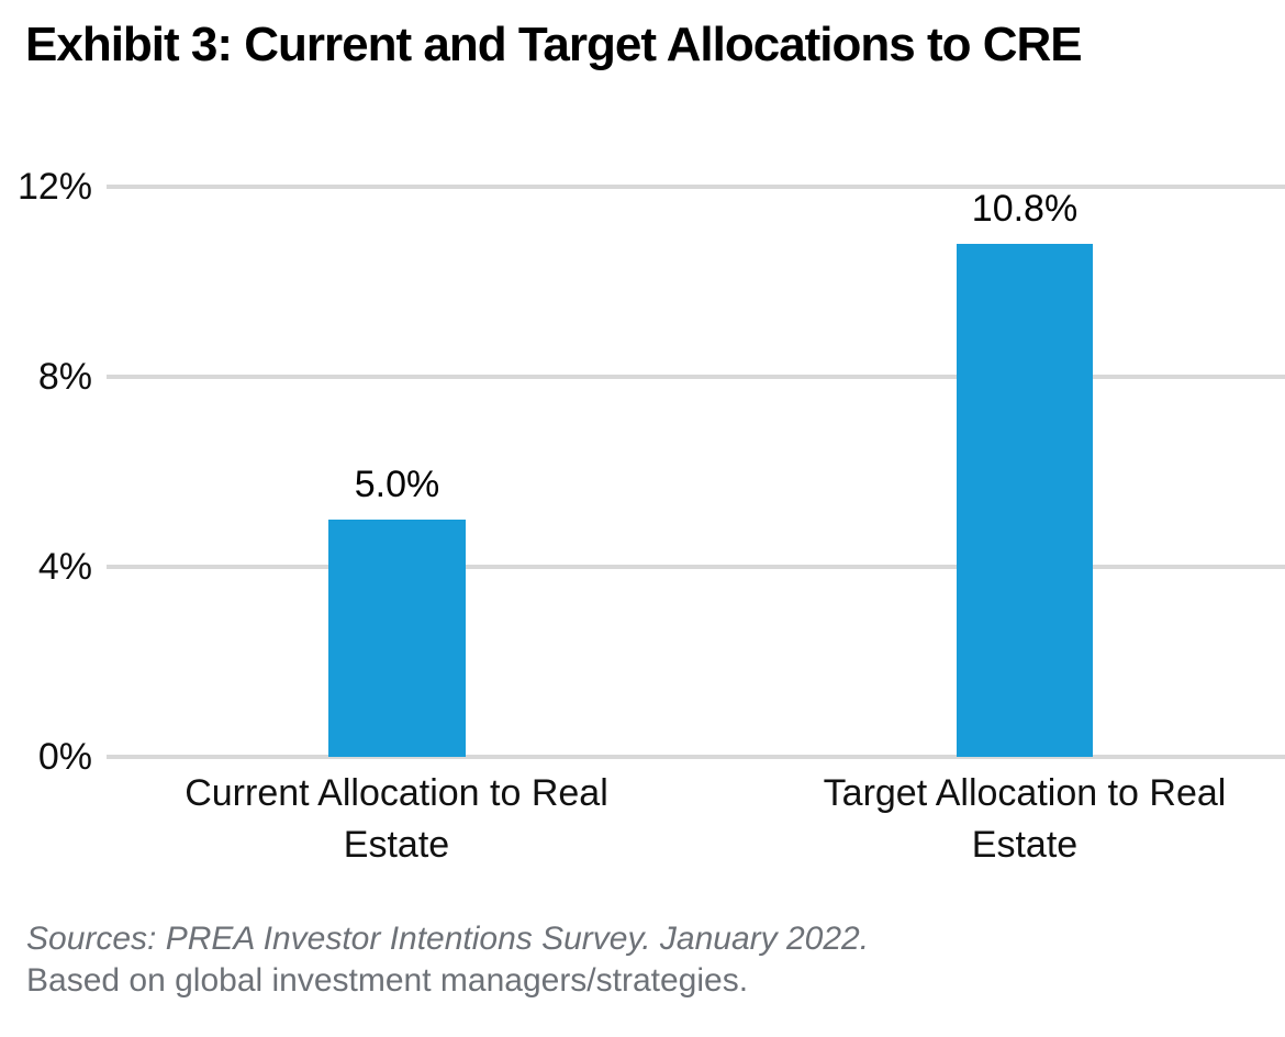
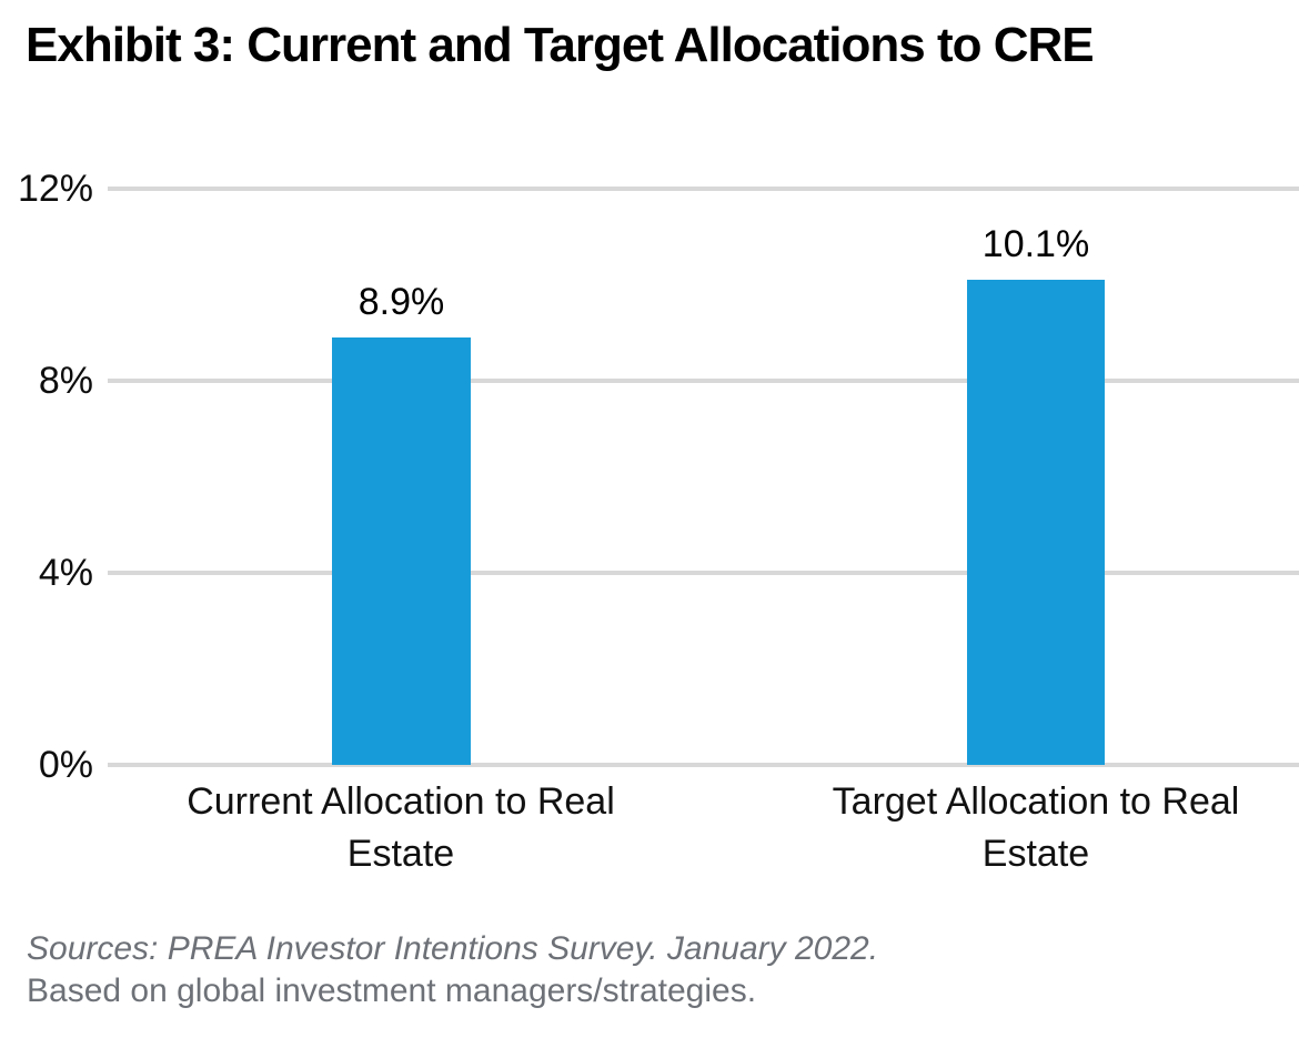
Current Allocation to Real Estate: 5.0% -> 8.9%
Target Allocation to Real Estate: 10.8% -> 10.1%
